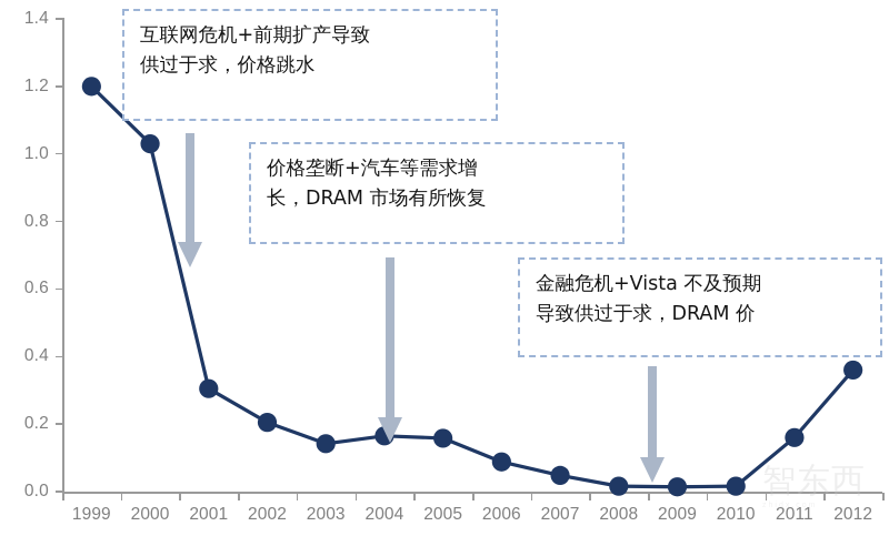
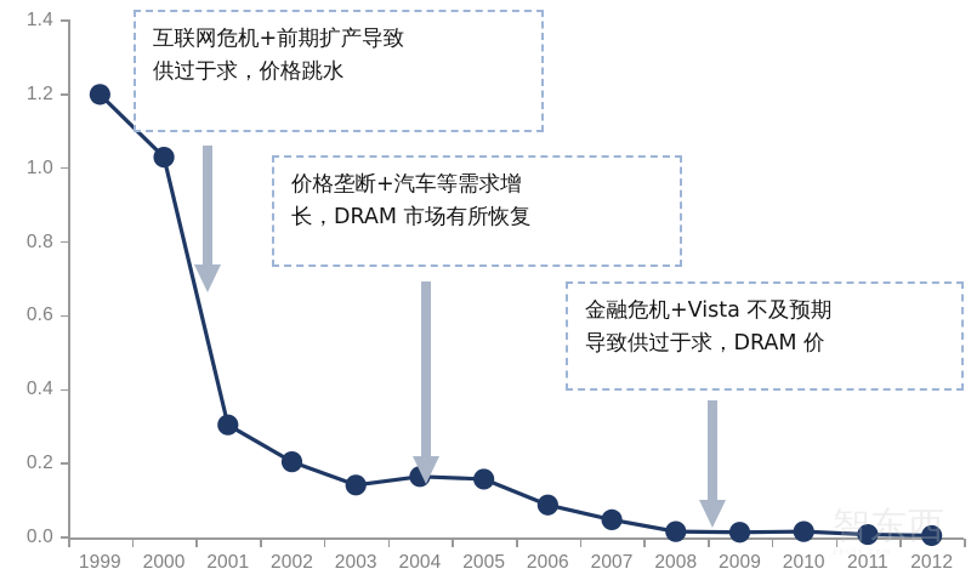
2011: 0.16 -> 0.01
2012: 0.36 -> 0.01
